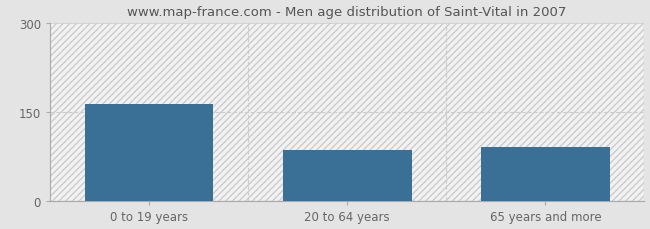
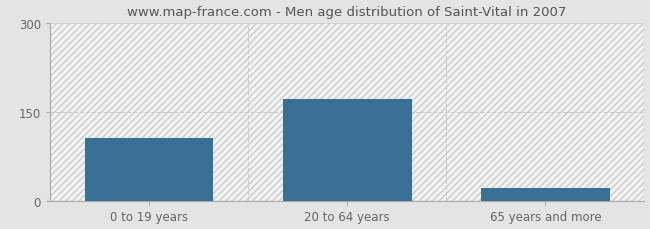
0 to 19 years: 164 -> 107
20 to 64 years: 86 -> 172
65 years and more: 92 -> 22
